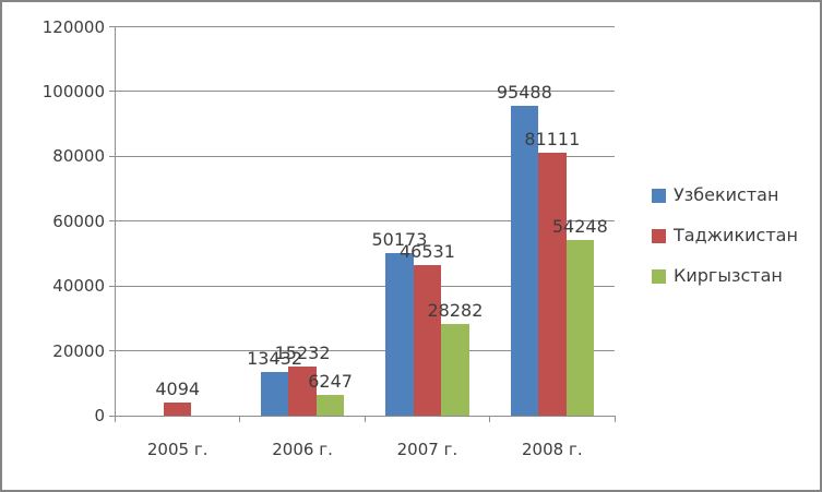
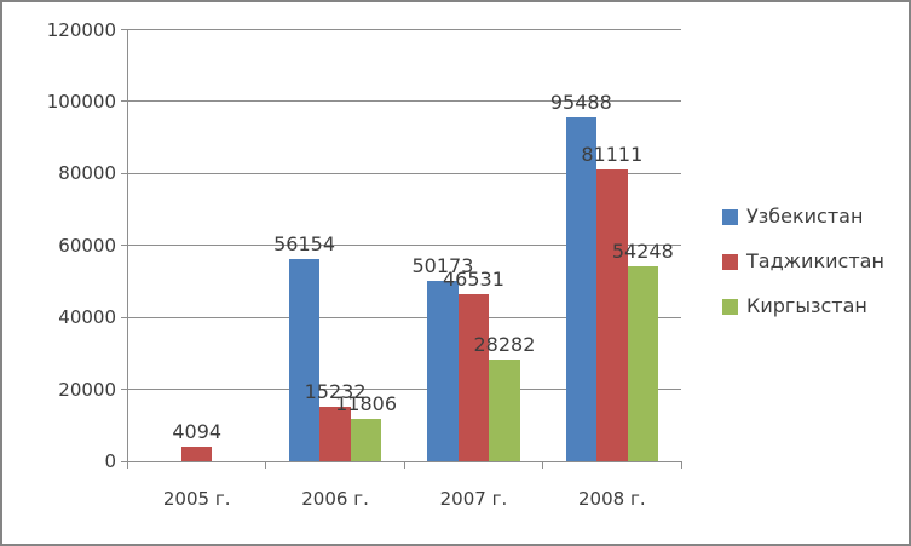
Узбекистан/2006 г.: 13432 -> 56154
Киргызстан/2006 г.: 6247 -> 11806
